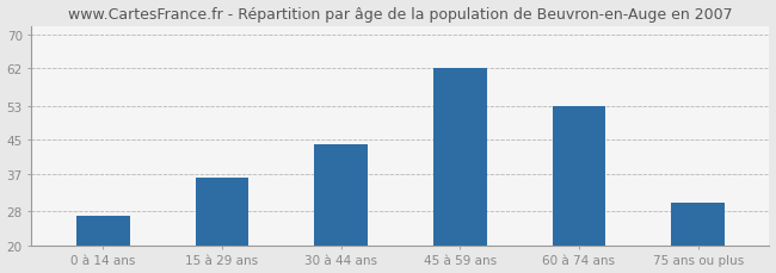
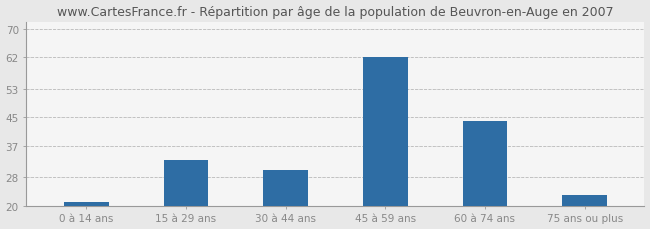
0 à 14 ans: 27 -> 21
15 à 29 ans: 36 -> 33
30 à 44 ans: 44 -> 30
60 à 74 ans: 53 -> 44
75 ans ou plus: 30 -> 23
